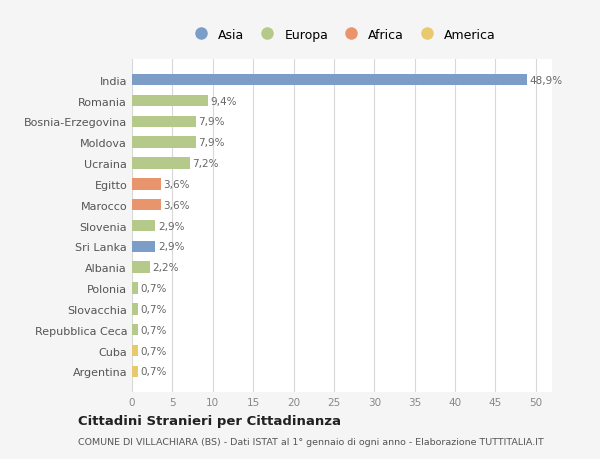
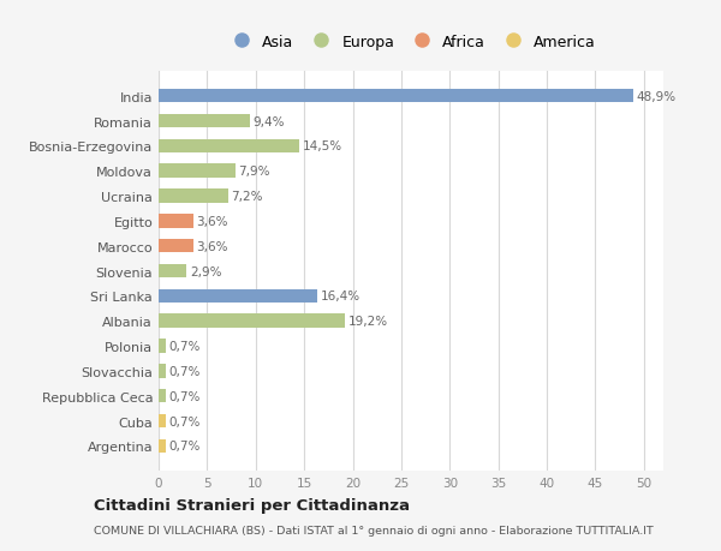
Bosnia-Erzegovina: 7,9% -> 14,5%
Sri Lanka: 2,9% -> 16,4%
Albania: 2,2% -> 19,2%
